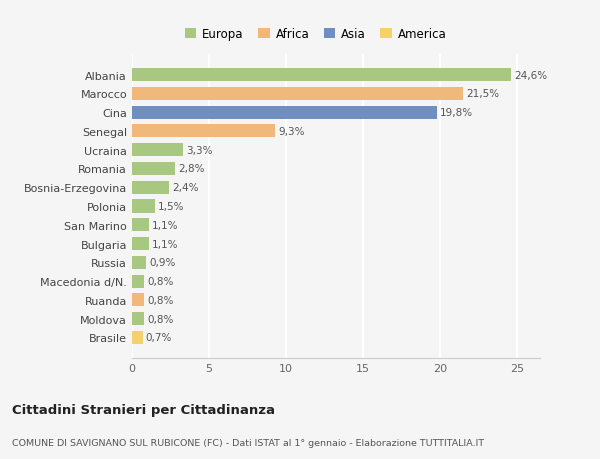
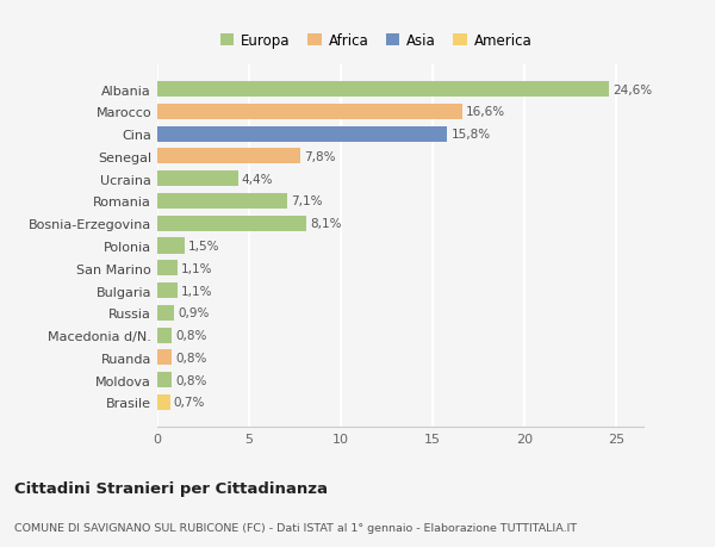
Marocco: 21,5% -> 16,6%
Cina: 19,8% -> 15,8%
Senegal: 9,3% -> 7,8%
Ucraina: 3,3% -> 4,4%
Romania: 2,8% -> 7,1%
Bosnia-Erzegovina: 2,4% -> 8,1%
